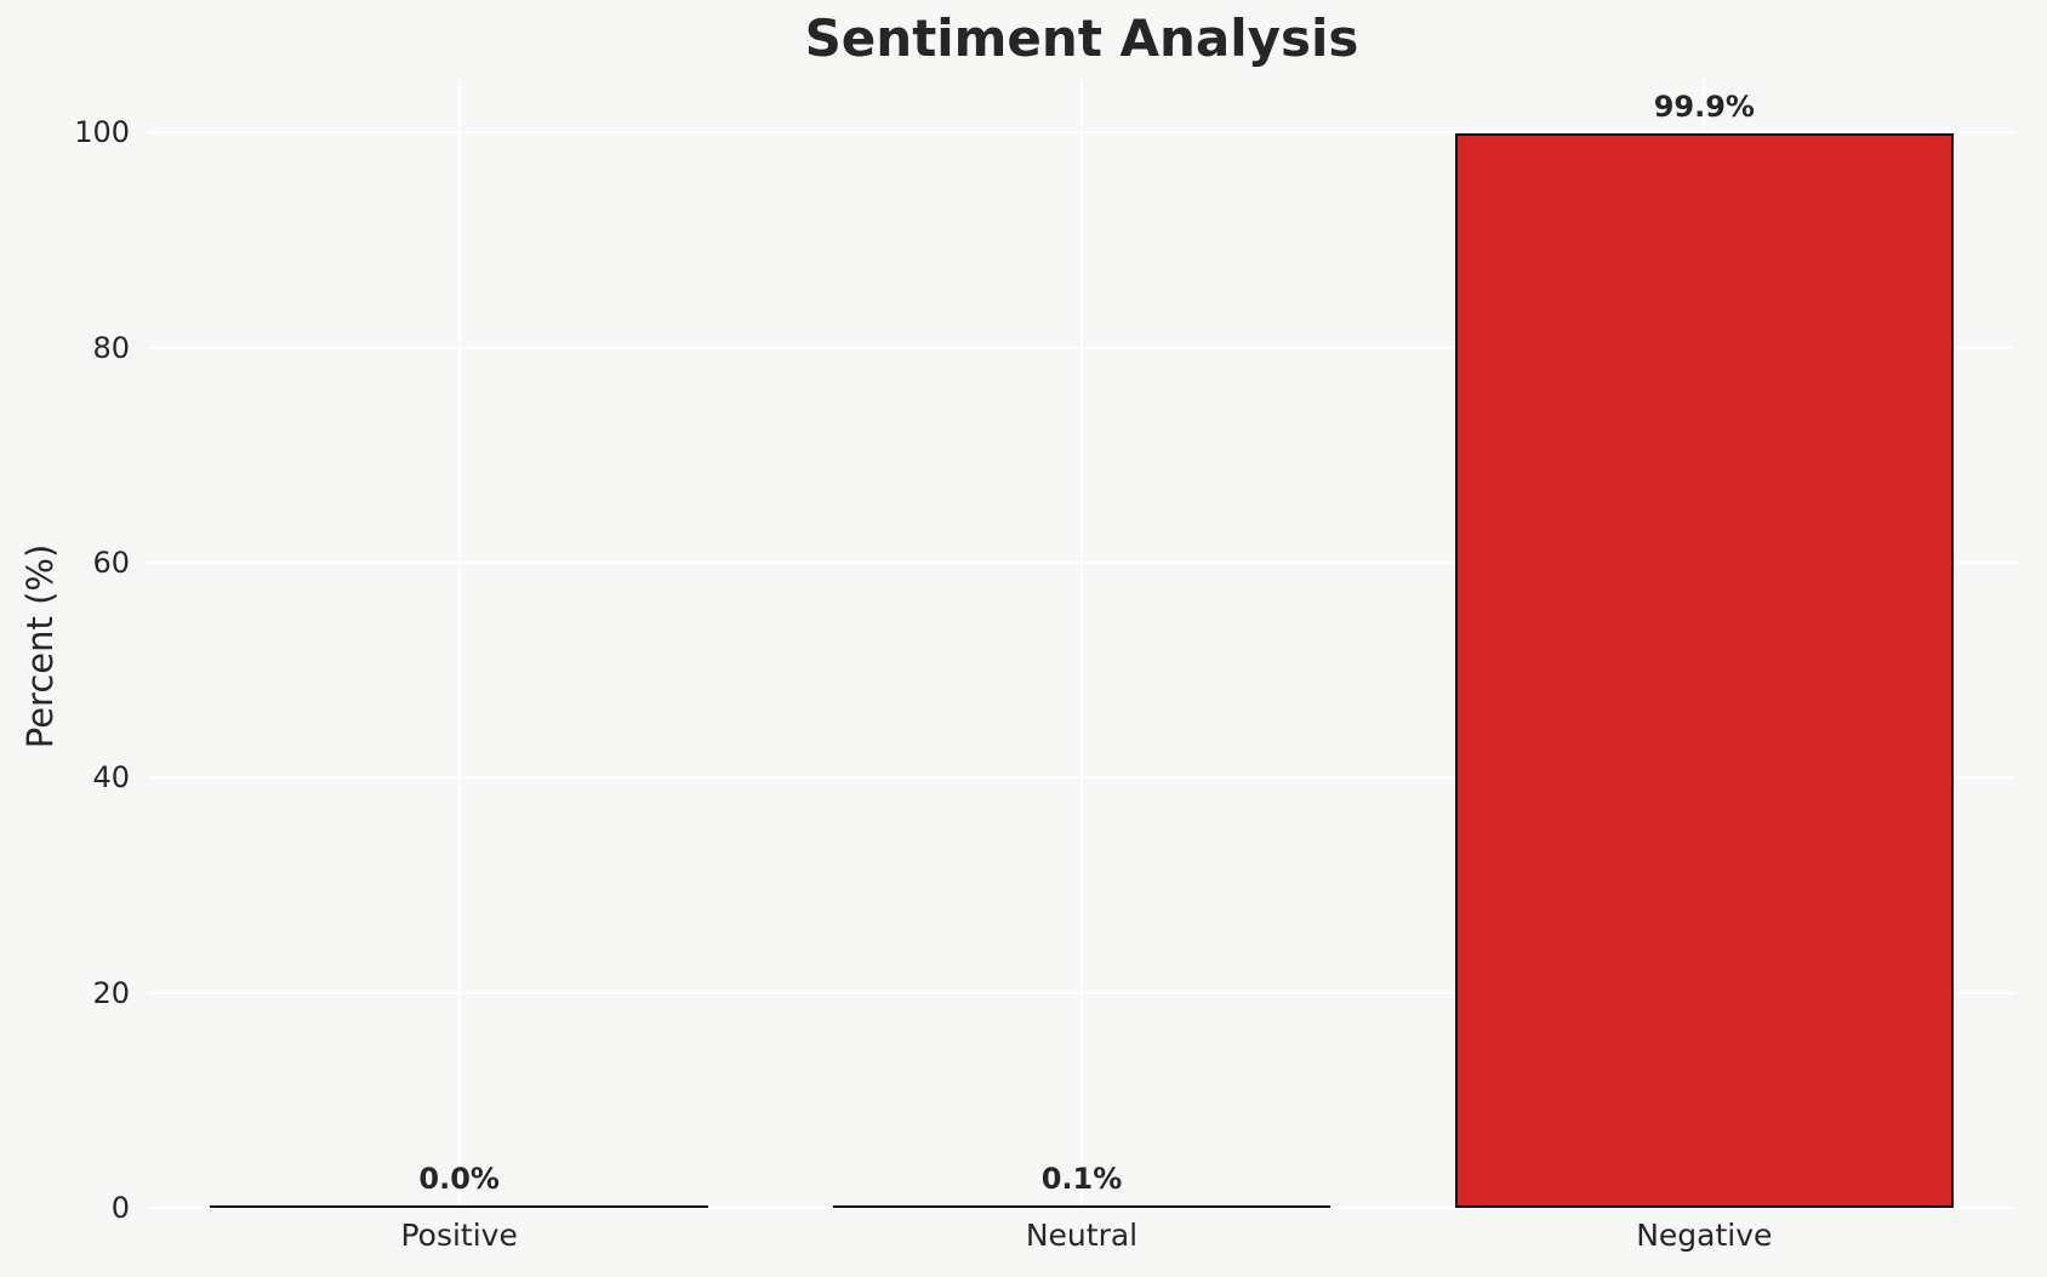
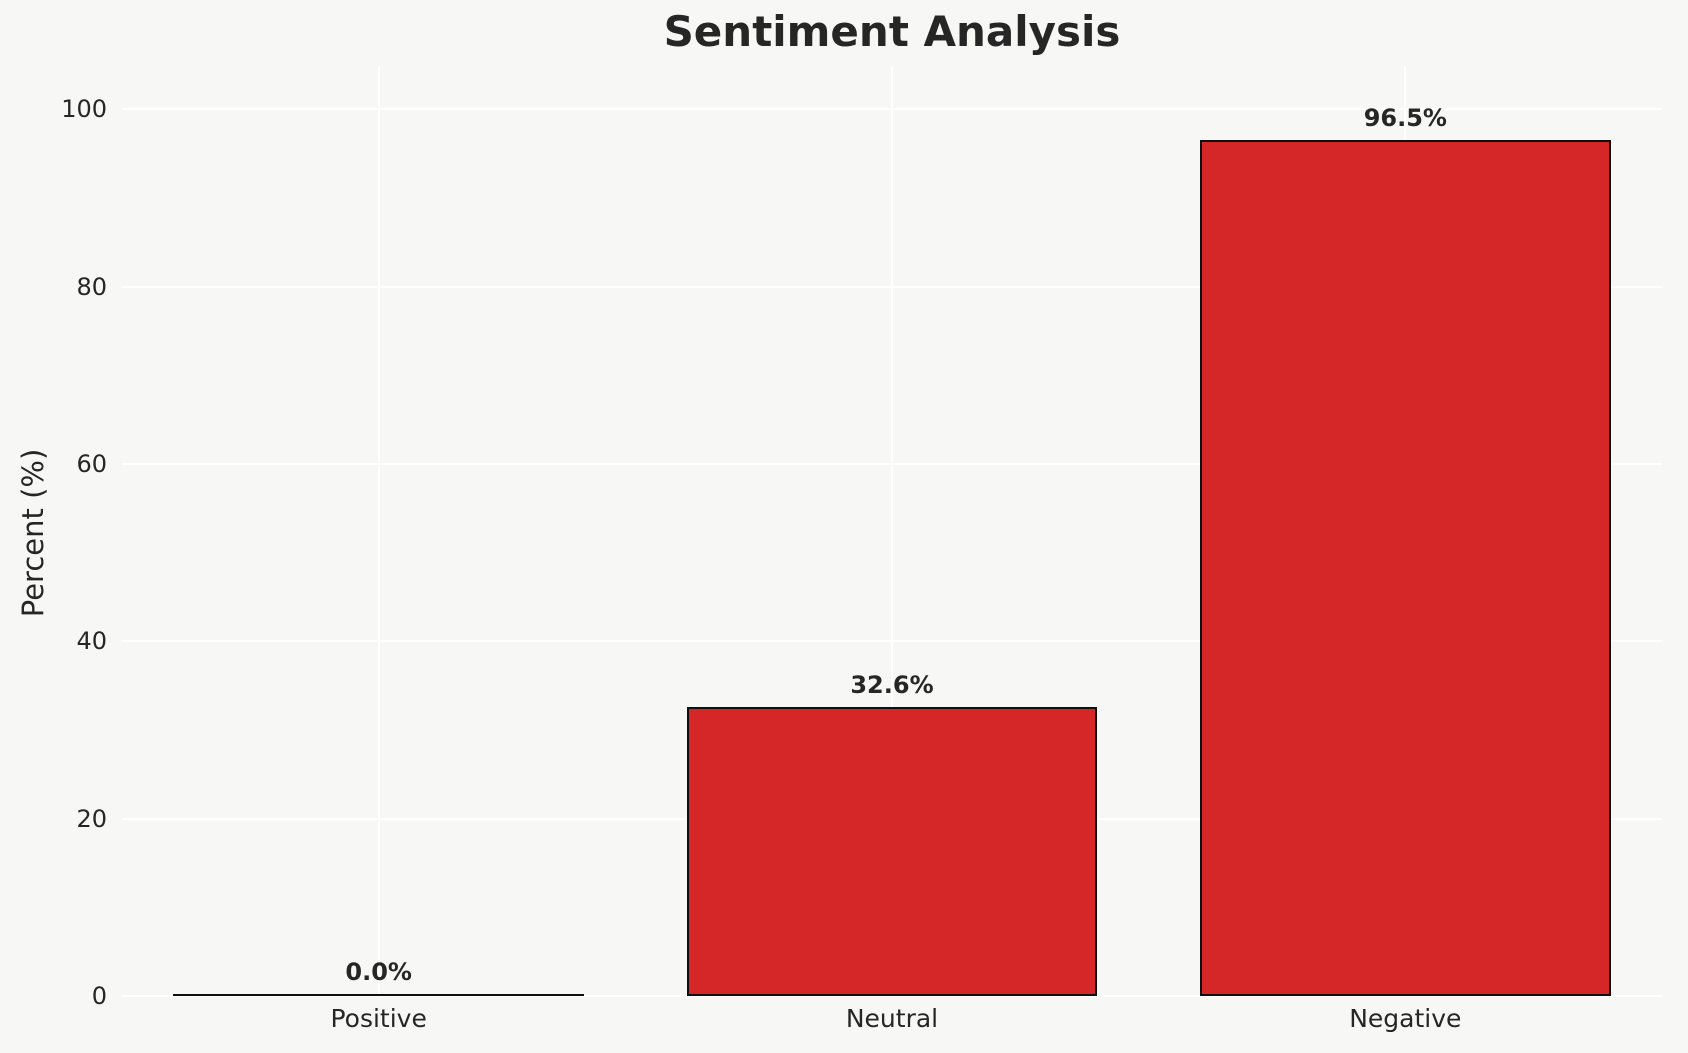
Neutral: 0.1% -> 32.6%
Negative: 99.9% -> 96.5%
